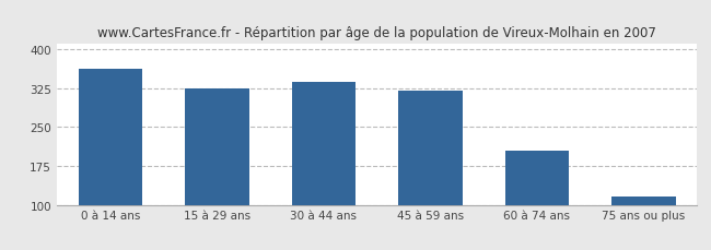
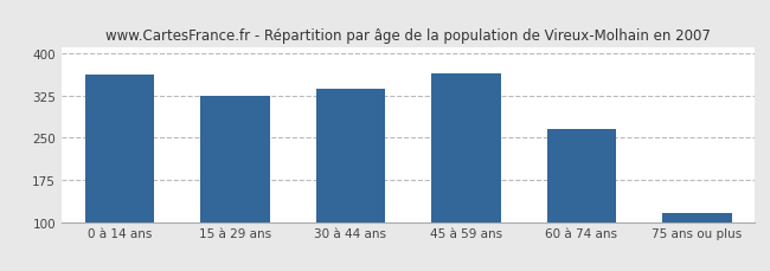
45 à 59 ans: 320 -> 365
60 à 74 ans: 205 -> 265
